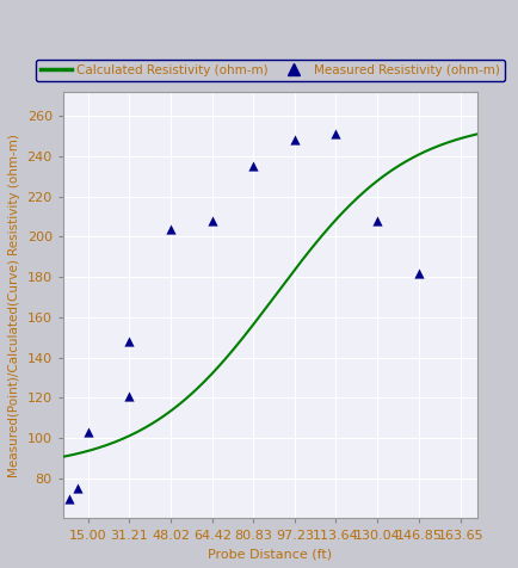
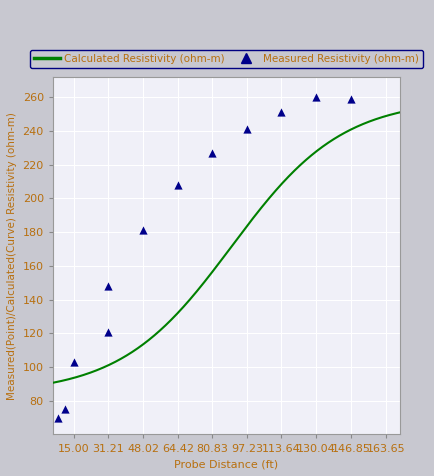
Measured Resistivity (ohm-m)/48.02: 204 -> 181
Measured Resistivity (ohm-m)/80.83: 235 -> 227
Measured Resistivity (ohm-m)/97.23: 248 -> 241
Measured Resistivity (ohm-m)/130.04: 208 -> 260
Measured Resistivity (ohm-m)/146.85: 182 -> 259
